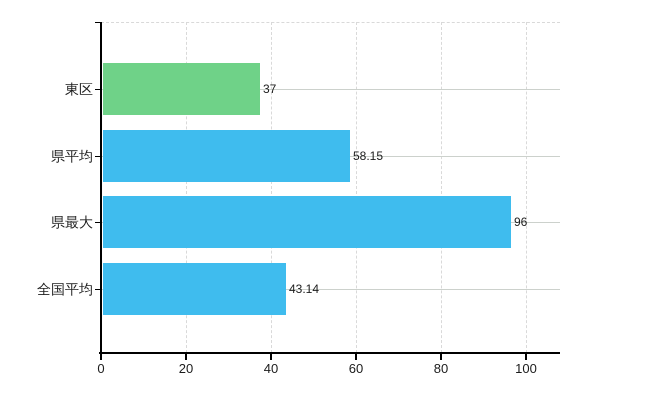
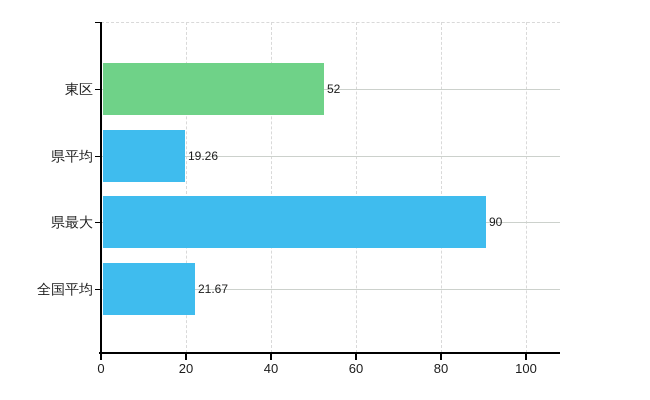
東区: 37 -> 52
県平均: 58.15 -> 19.26
県最大: 96 -> 90
全国平均: 43.14 -> 21.67
